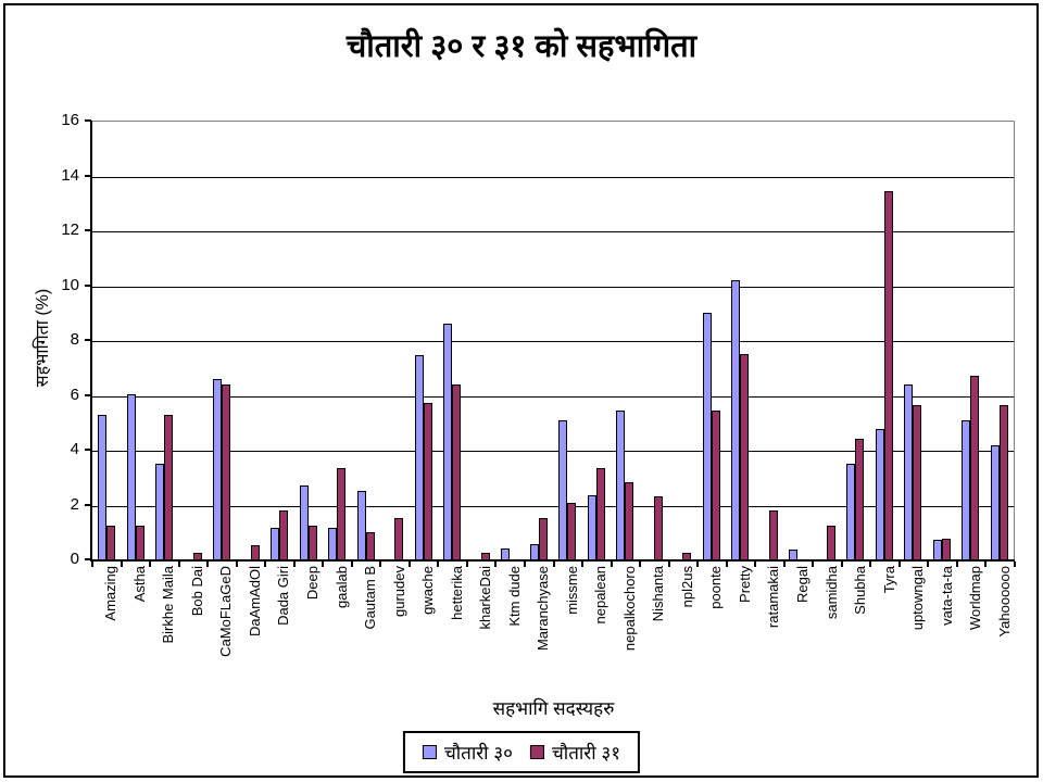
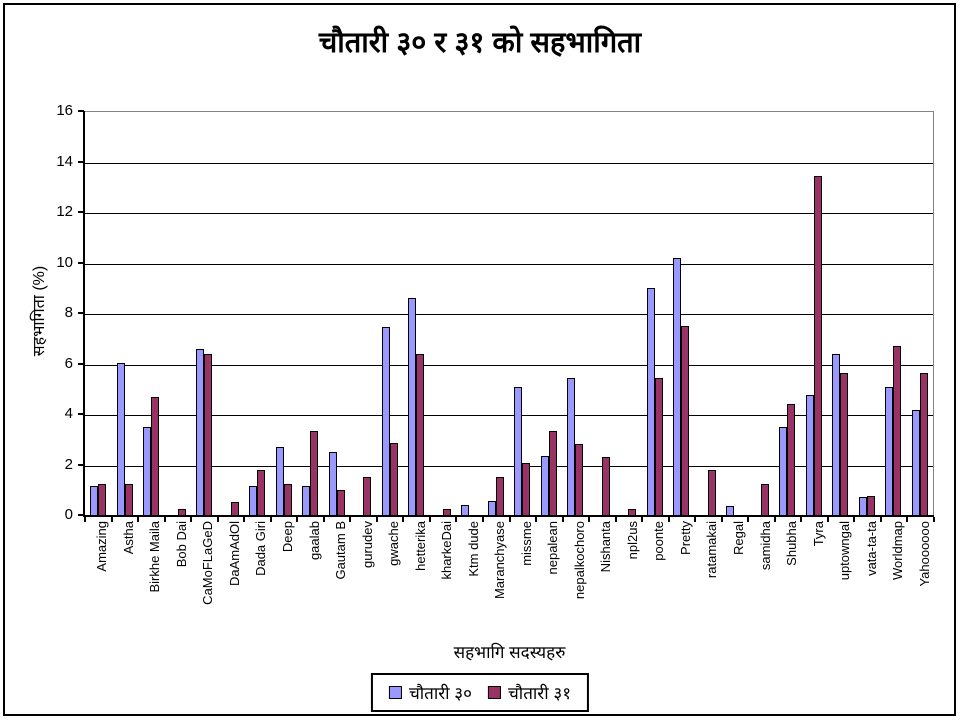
चौतारी ३०/Amazing: 5.3 -> 1.1
चौतारी ३१/Birkhe Maila: 5.3 -> 4.7
चौतारी ३१/gwache: 5.7 -> 2.9
